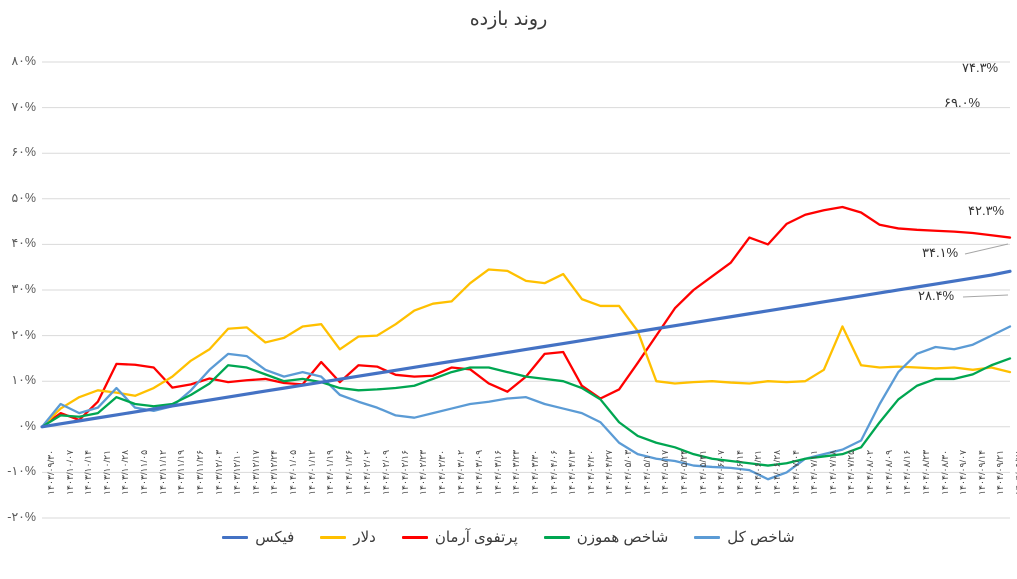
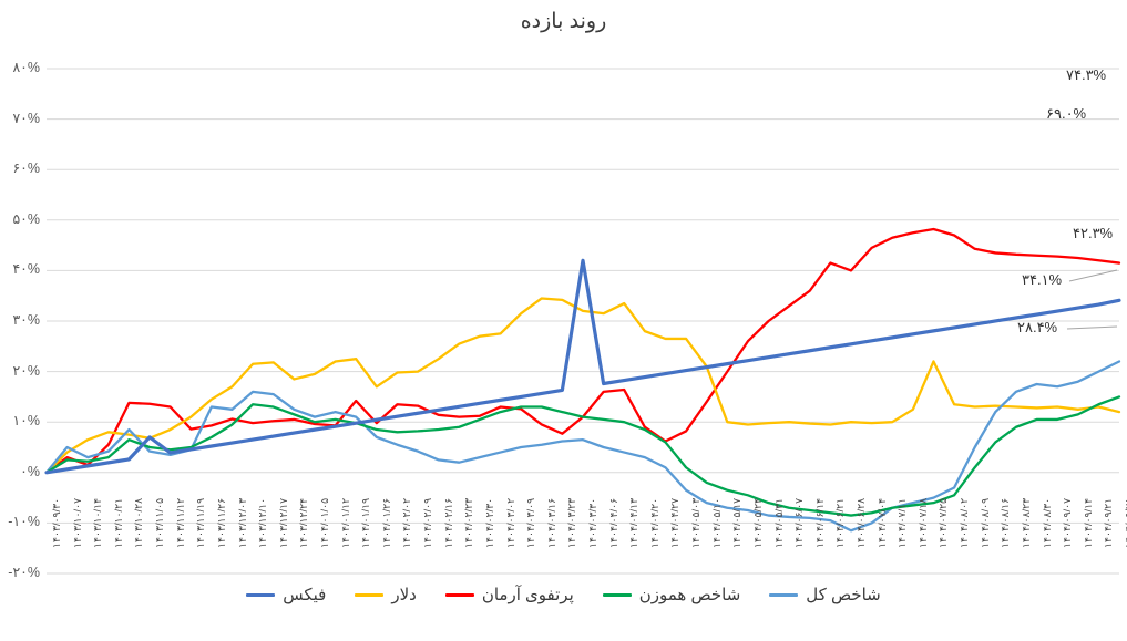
فیکس/۱۴۰۳/۱۱/۰۵: 3% -> 7%
شاخص کل/۱۴۰۳/۱۱/۲۶: 8% -> 13%
فیکس/۱۴۰۴/۰۳/۳۰: 17% -> 42%
